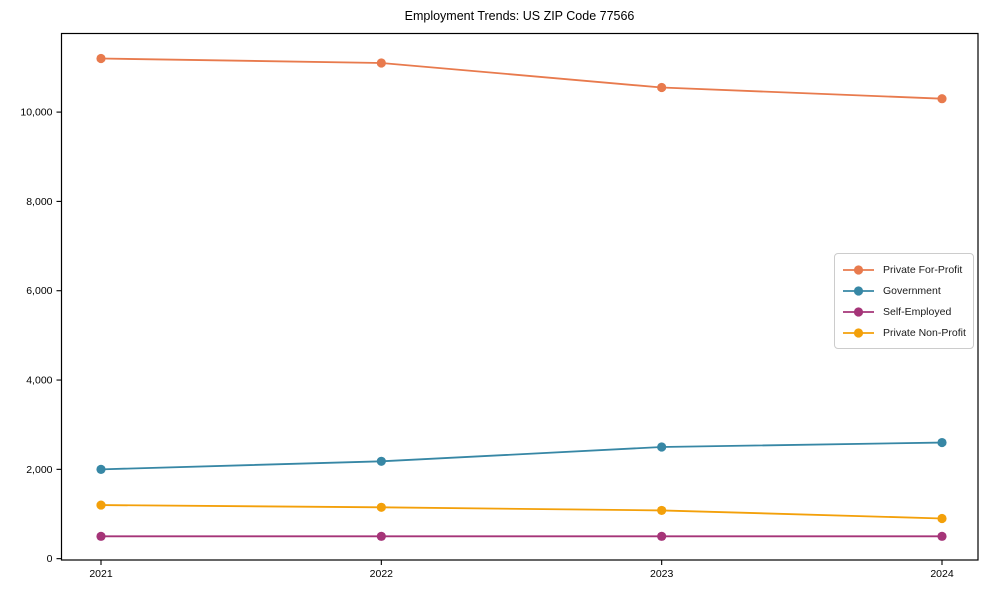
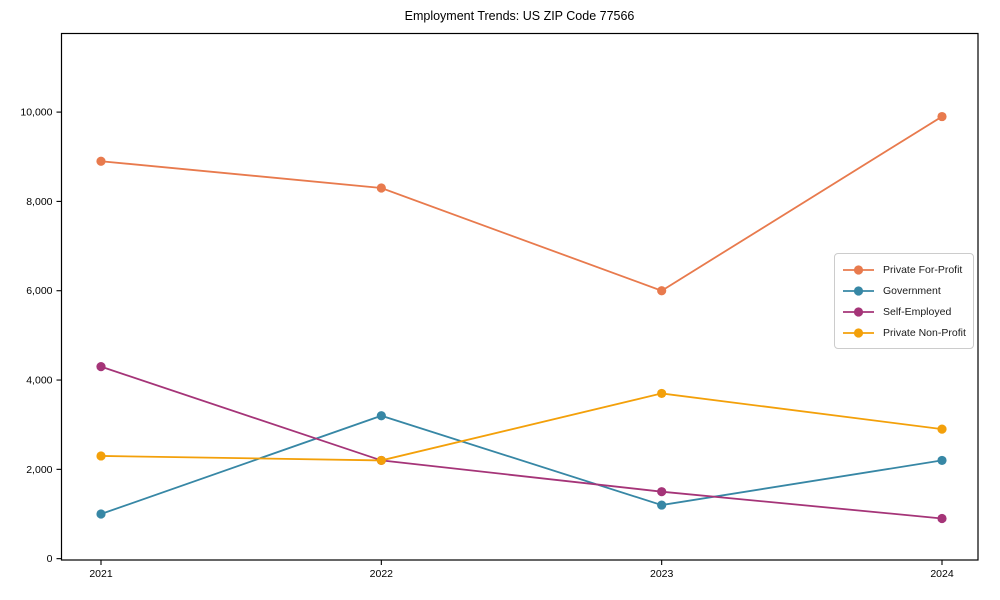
Private For-Profit/2021: 11200 -> 8900
Government/2021: 2000 -> 1000
Self-Employed/2021: 500 -> 4300
Private Non-Profit/2021: 1200 -> 2300
Private For-Profit/2022: 11100 -> 8300
Government/2022: 2200 -> 3200
Self-Employed/2022: 500 -> 2200
Private Non-Profit/2022: 1200 -> 2200
Private For-Profit/2023: 10600 -> 6000
Government/2023: 2500 -> 1200
Self-Employed/2023: 500 -> 1500
Private Non-Profit/2023: 1100 -> 3700
Private For-Profit/2024: 10300 -> 9900
Government/2024: 2600 -> 2200
Self-Employed/2024: 500 -> 900
Private Non-Profit/2024: 900 -> 2900
